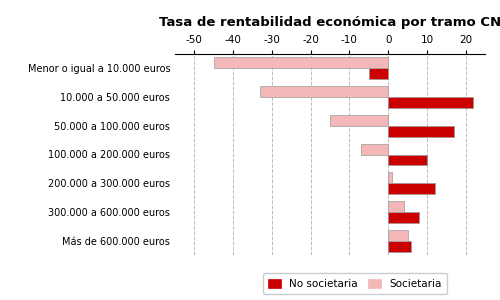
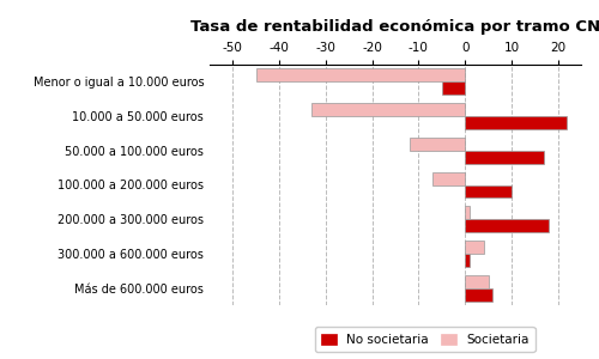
Societaria/50.000 a 100.000 euros: -15 -> -12
No societaria/200.000 a 300.000 euros: 12 -> 18
No societaria/300.000 a 600.000 euros: 8 -> 1
